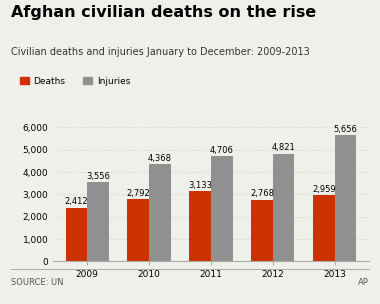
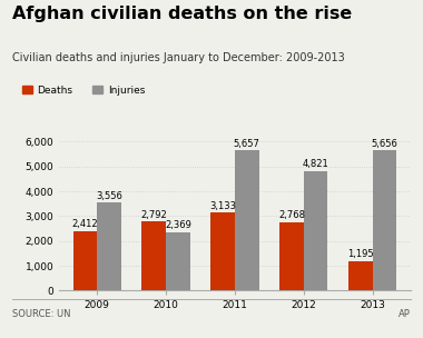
Injuries/2010: 4,368 -> 2,369
Injuries/2011: 4,706 -> 5,657
Deaths/2013: 2,959 -> 1,195
